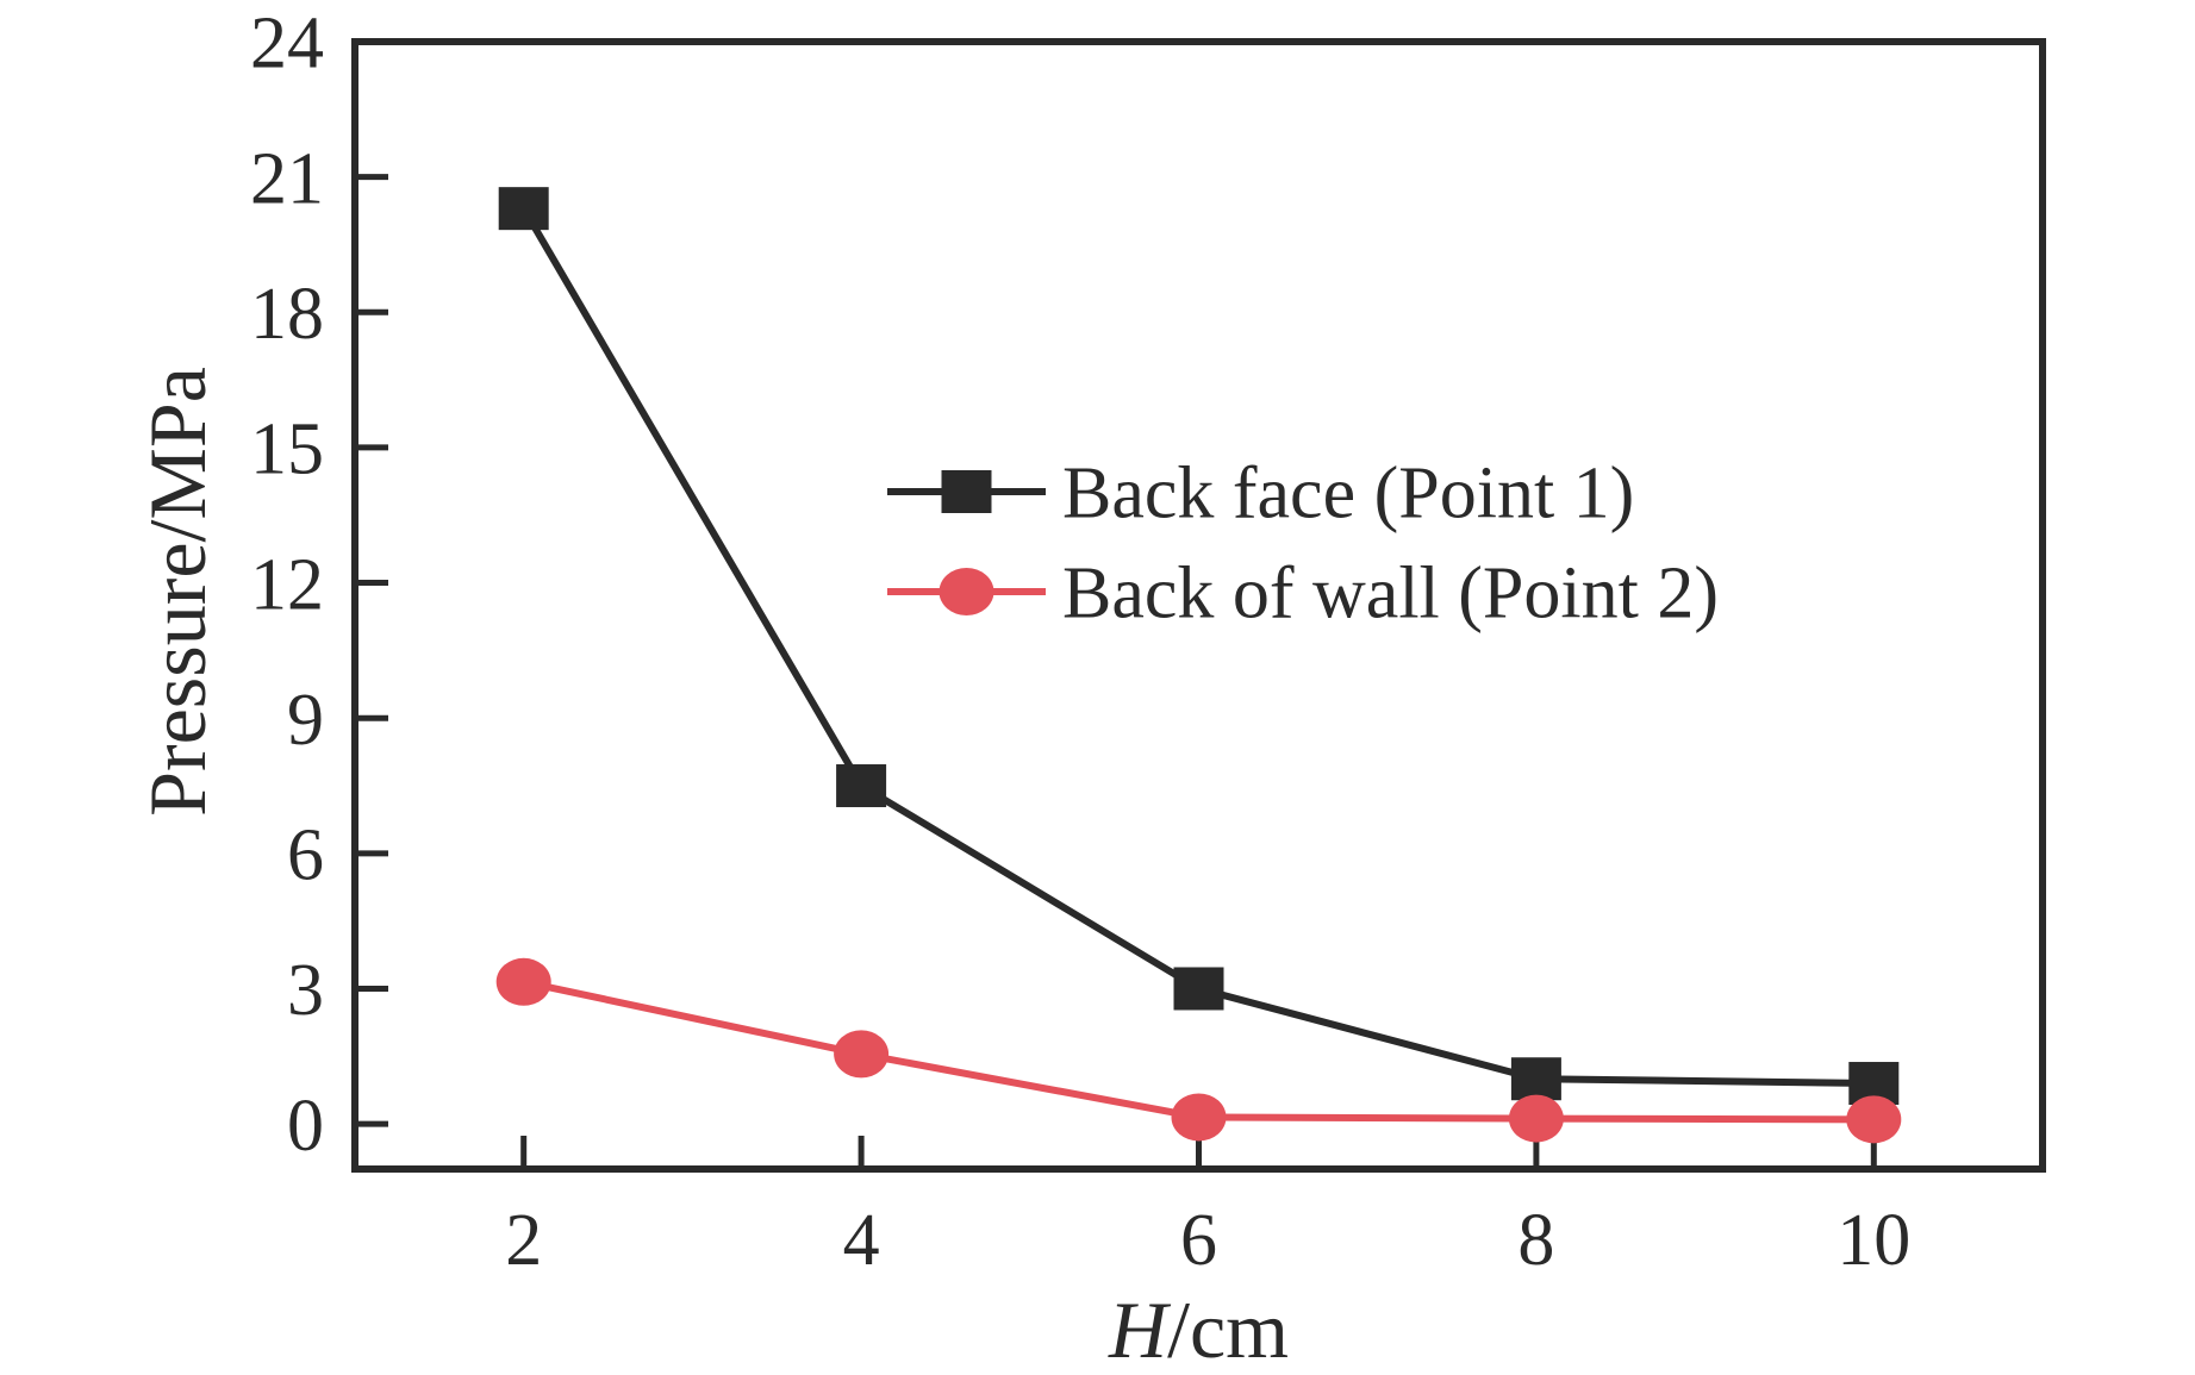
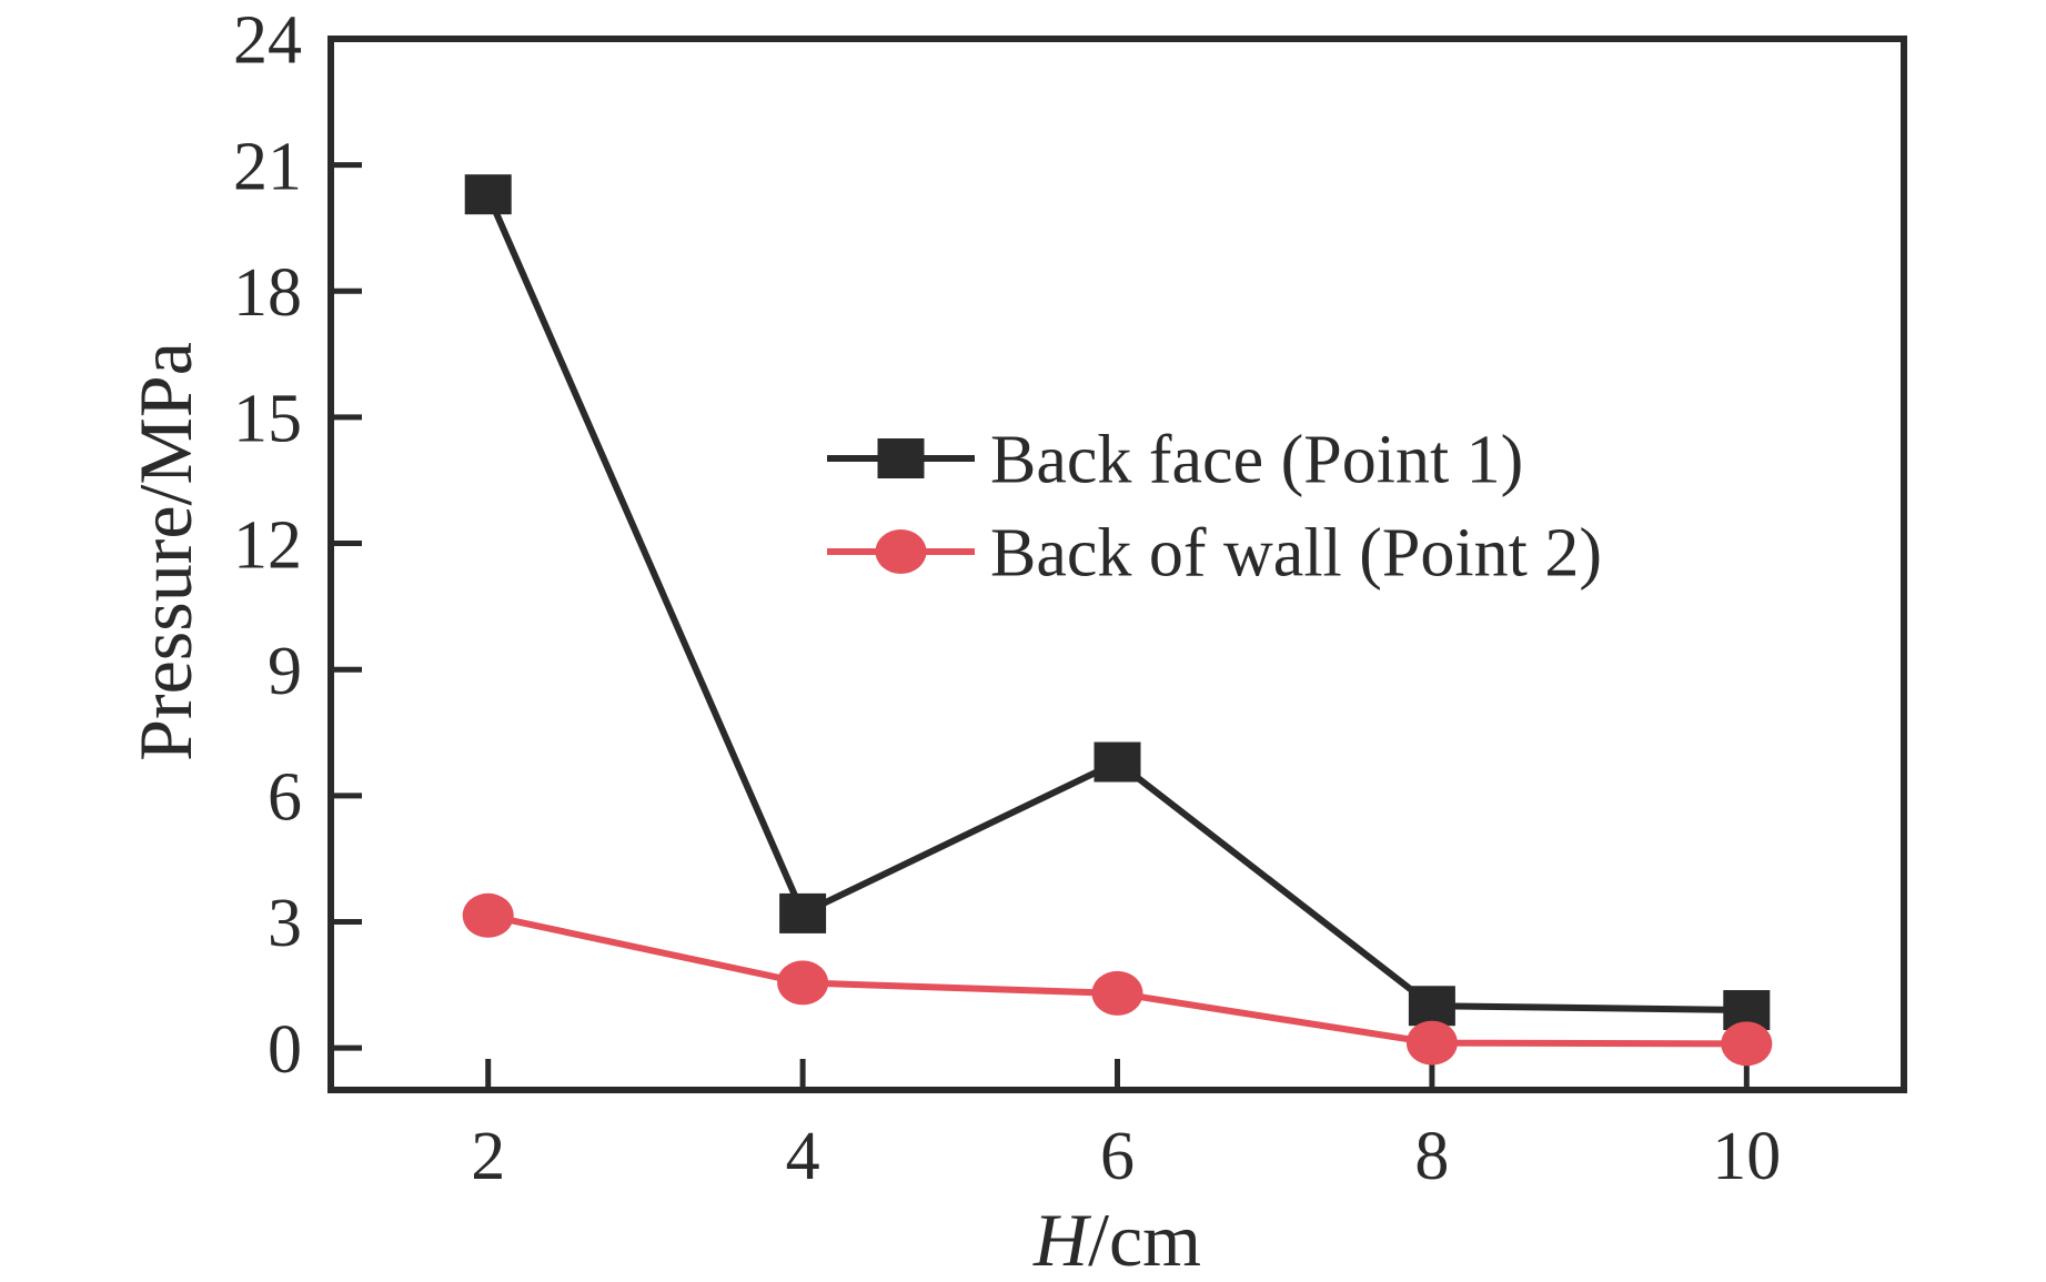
Back face (Point 1)/4: 7.5 -> 3.2
Back face (Point 1)/6: 3.0 -> 6.8
Back of wall (Point 2)/6: 0.1 -> 1.3
